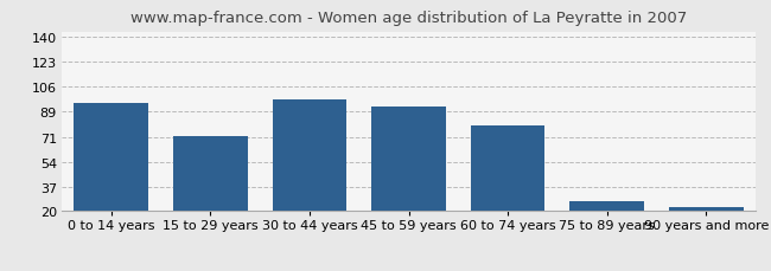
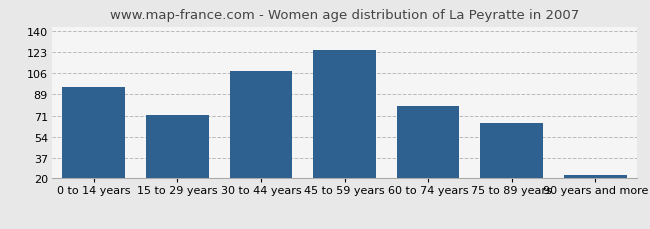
30 to 44 years: 97 -> 108
45 to 59 years: 92 -> 125
75 to 89 years: 27 -> 65
